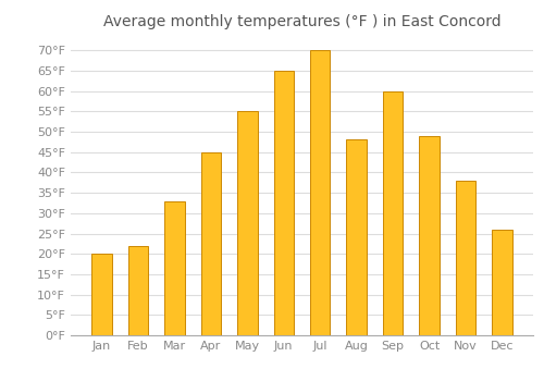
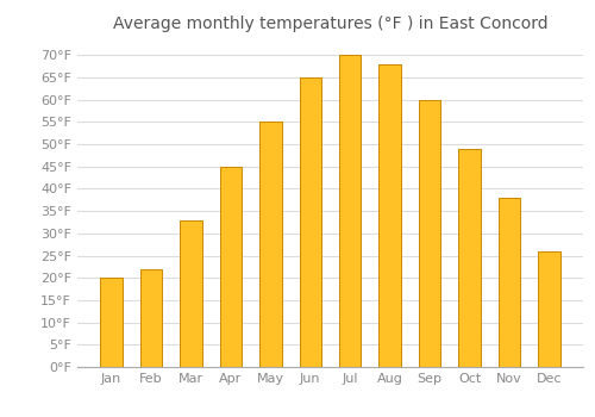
Aug: 48°F -> 68°F
